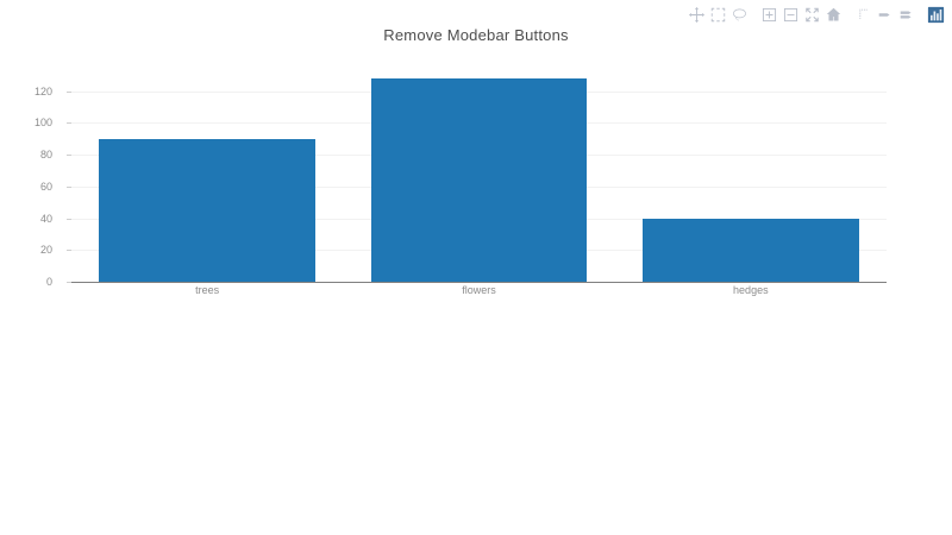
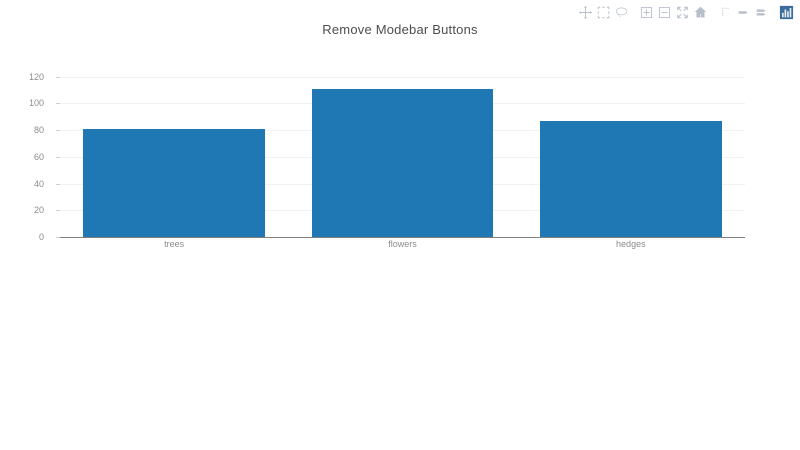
trees: 90 -> 81
flowers: 128 -> 111
hedges: 40 -> 87
